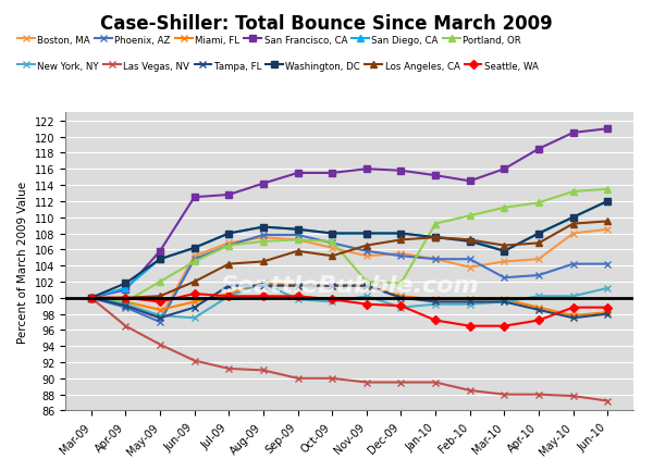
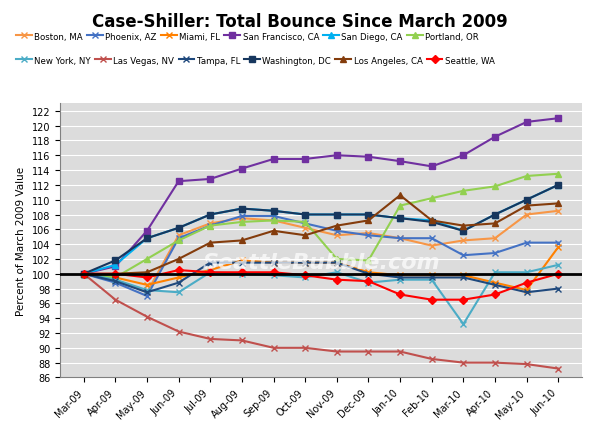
New York, NY/Aug-09: 101.8 -> 100.0
Los Angeles, CA/Jan-10: 107.5 -> 110.6
New York, NY/Mar-10: 99.5 -> 93.2
Miami, FL/Jun-10: 98.2 -> 103.6
Seattle, WA/Jun-10: 98.8 -> 100.0
